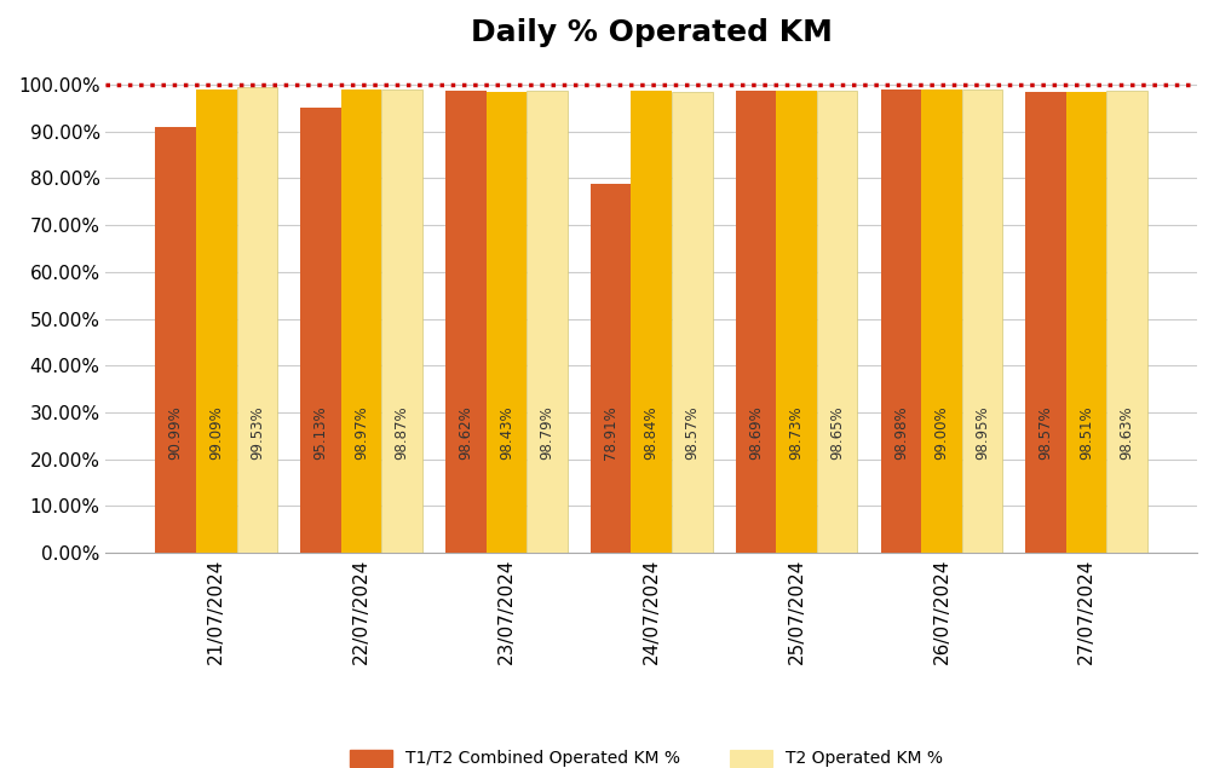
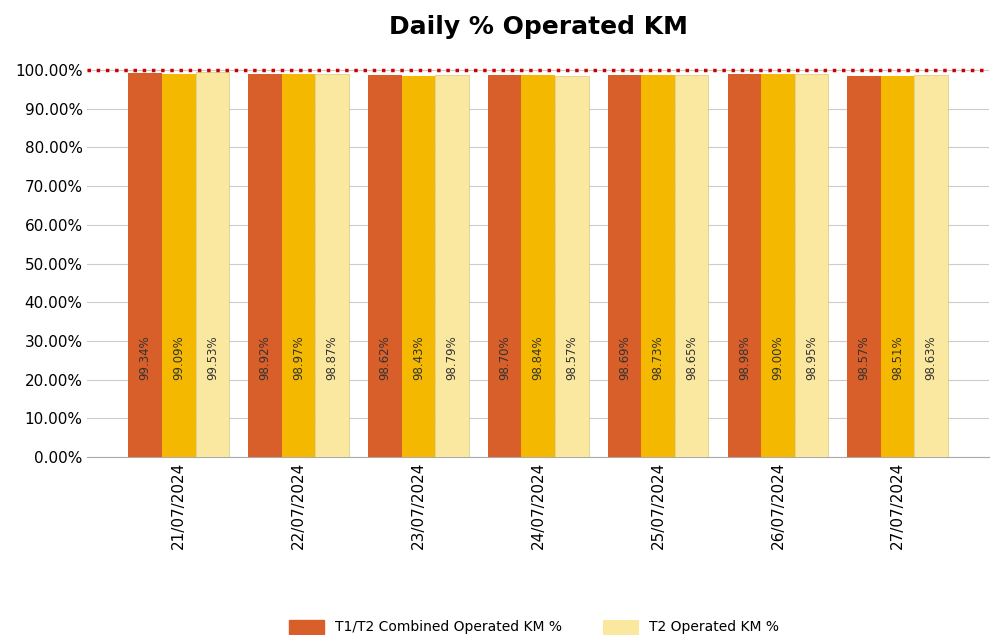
T1/T2 Combined Operated KM %/21/07/2024: 90.99% -> 99.34%
T1/T2 Combined Operated KM %/22/07/2024: 95.13% -> 98.92%
T1/T2 Combined Operated KM %/24/07/2024: 78.91% -> 98.70%
